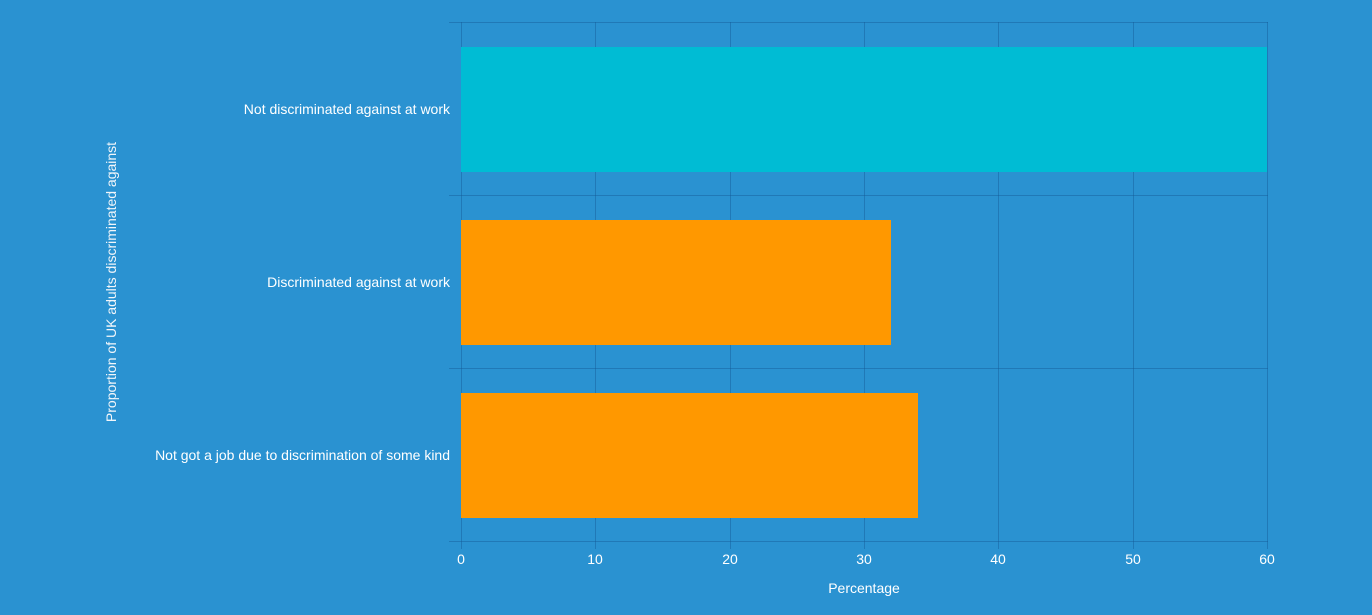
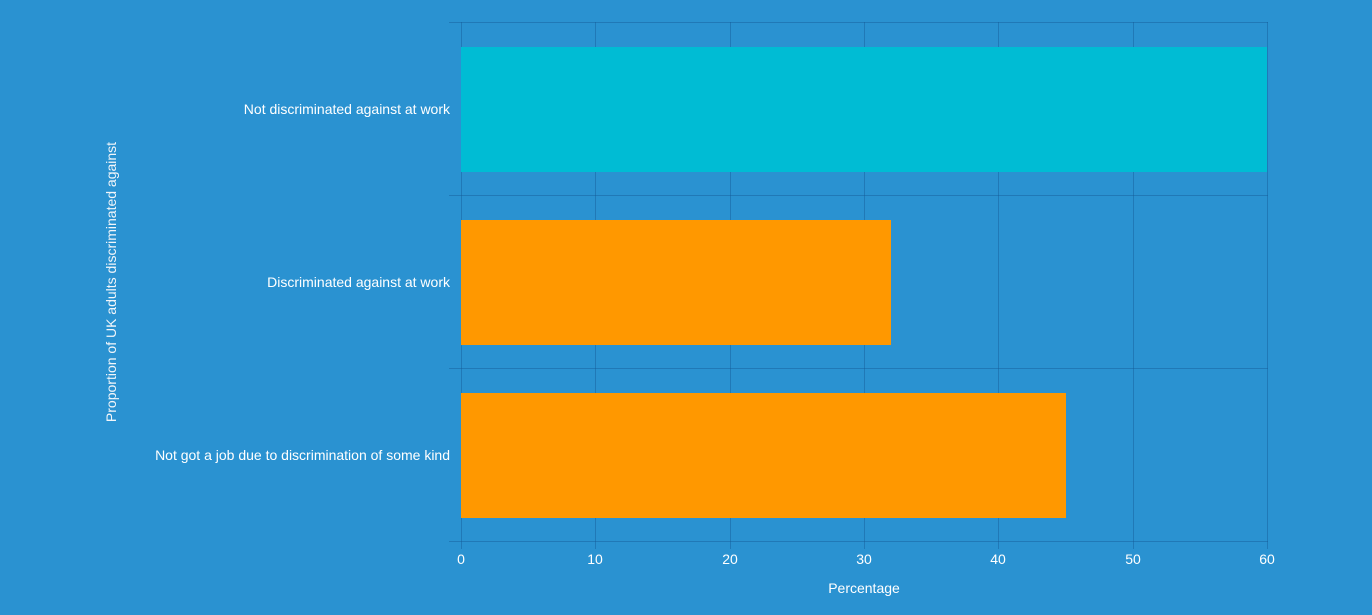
Not got a job due to discrimination of some kind: 34 -> 45
